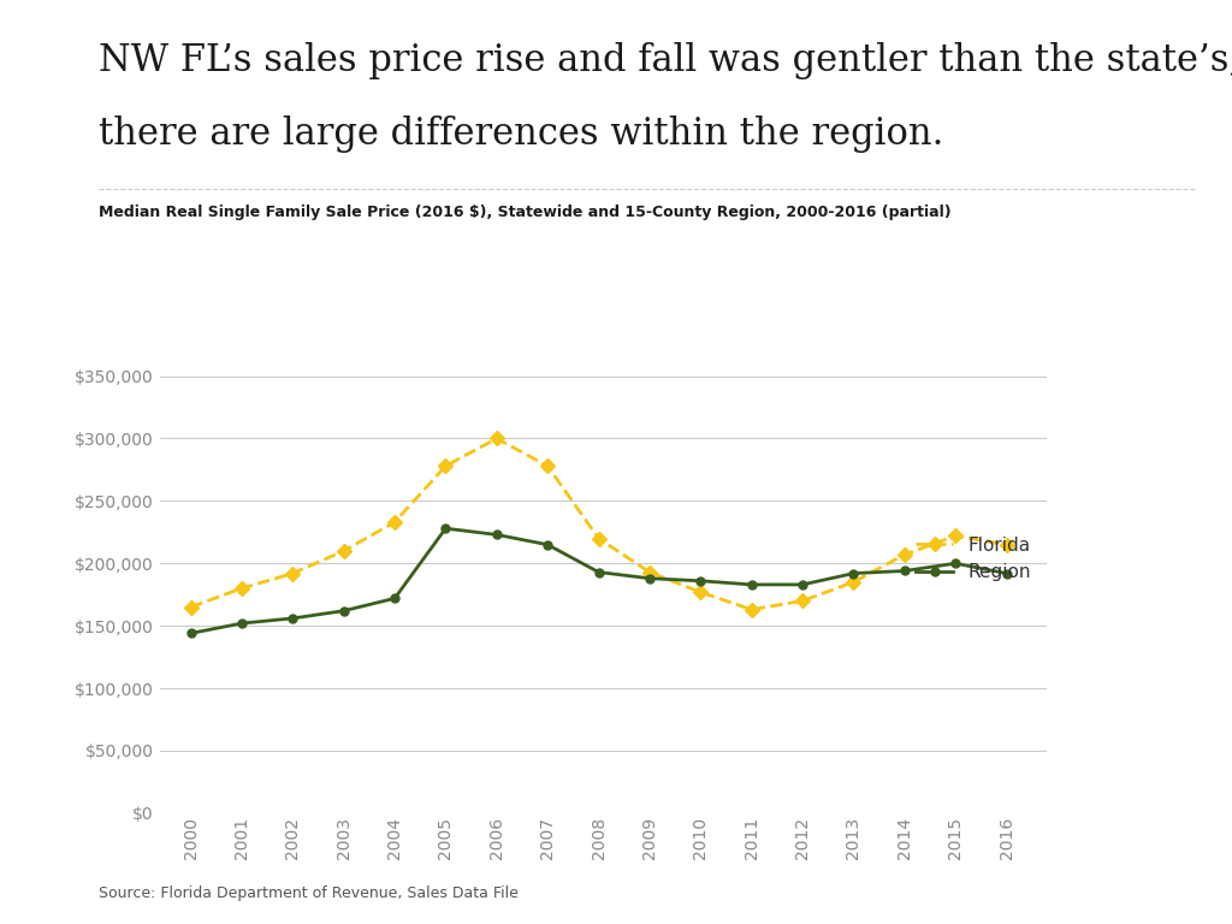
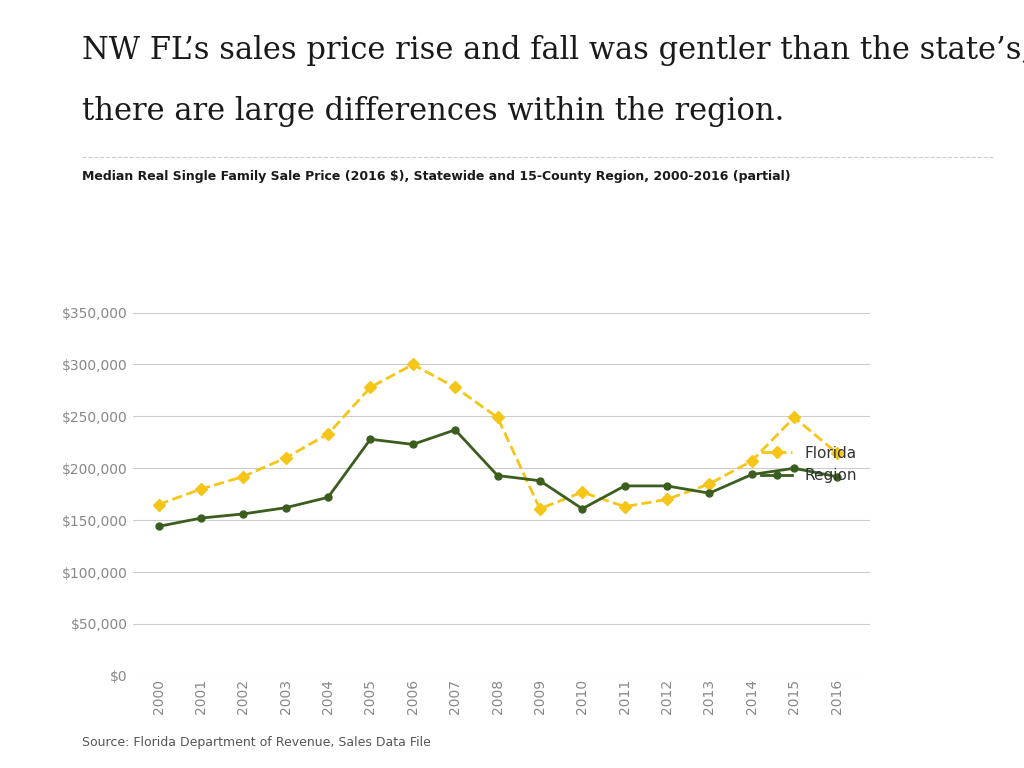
Region/2007: $215,000 -> $237,000
Florida/2008: $220,000 -> $249,000
Florida/2009: $193,000 -> $161,000
Region/2010: $186,000 -> $161,000
Region/2013: $192,000 -> $176,000
Florida/2015: $222,000 -> $249,000
